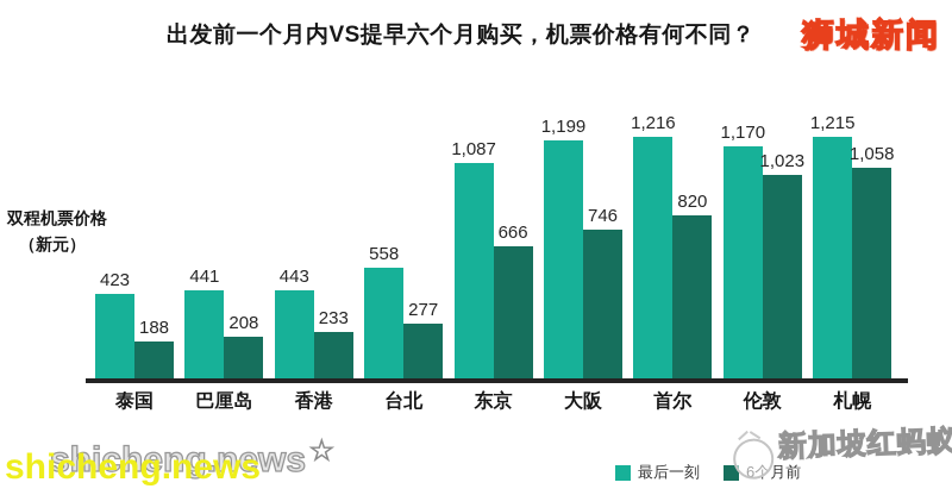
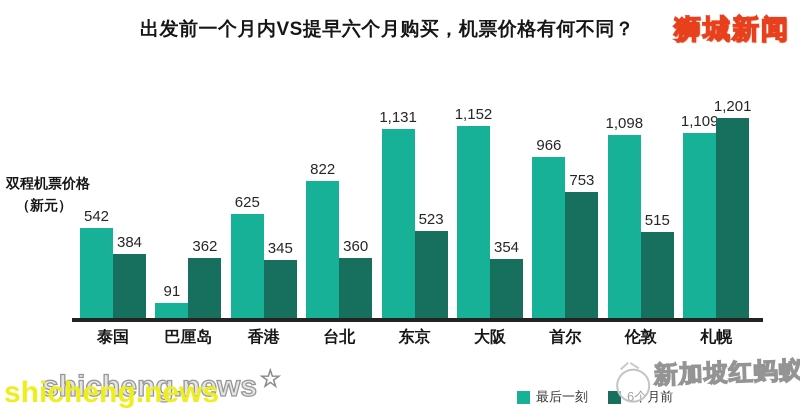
最后一刻/泰国: 423 -> 542
6个月前/泰国: 188 -> 384
最后一刻/巴厘岛: 441 -> 91
6个月前/巴厘岛: 208 -> 362
最后一刻/香港: 443 -> 625
6个月前/香港: 233 -> 345
最后一刻/台北: 558 -> 822
6个月前/台北: 277 -> 360
最后一刻/东京: 1,087 -> 1,131
6个月前/东京: 666 -> 523
最后一刻/大阪: 1,199 -> 1,152
6个月前/大阪: 746 -> 354
最后一刻/首尔: 1,216 -> 966
6个月前/首尔: 820 -> 753
最后一刻/伦敦: 1,170 -> 1,098
6个月前/伦敦: 1,023 -> 515
最后一刻/札幌: 1,215 -> 1,109
6个月前/札幌: 1,058 -> 1,201
